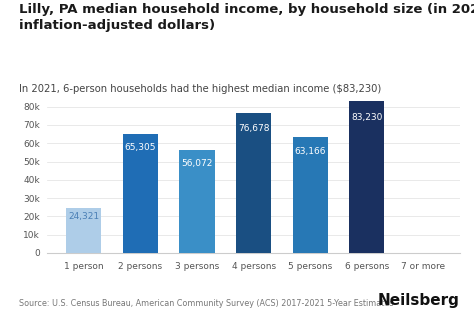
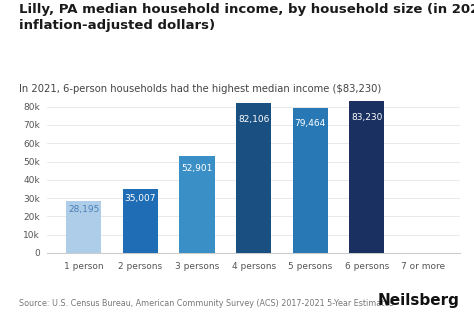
1 person: 24,321 -> 28,195
2 persons: 65,305 -> 35,007
3 persons: 56,072 -> 52,901
4 persons: 76,678 -> 82,106
5 persons: 63,166 -> 79,464
